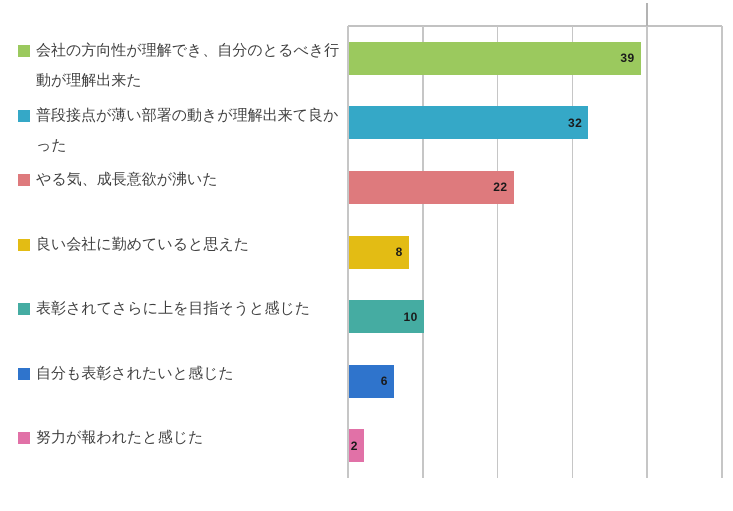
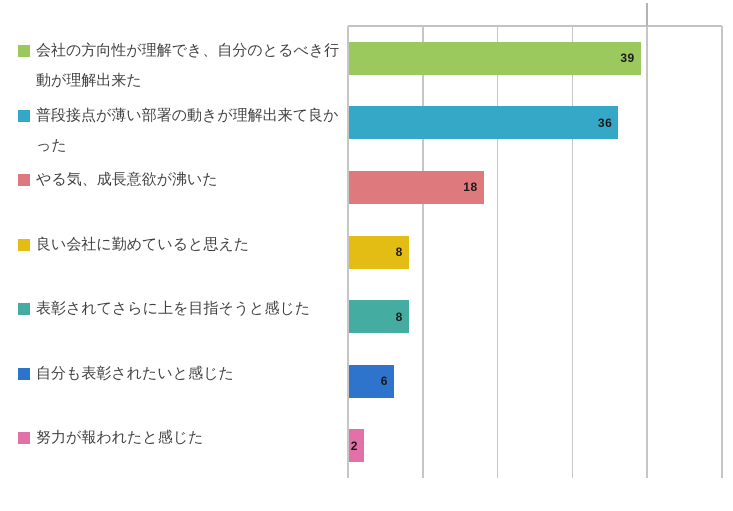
普段接点が薄い部署の動きが理解出来て良かった: 32 -> 36
やる気、成長意欲が沸いた: 22 -> 18
表彰されてさらに上を目指そうと感じた: 10 -> 8
